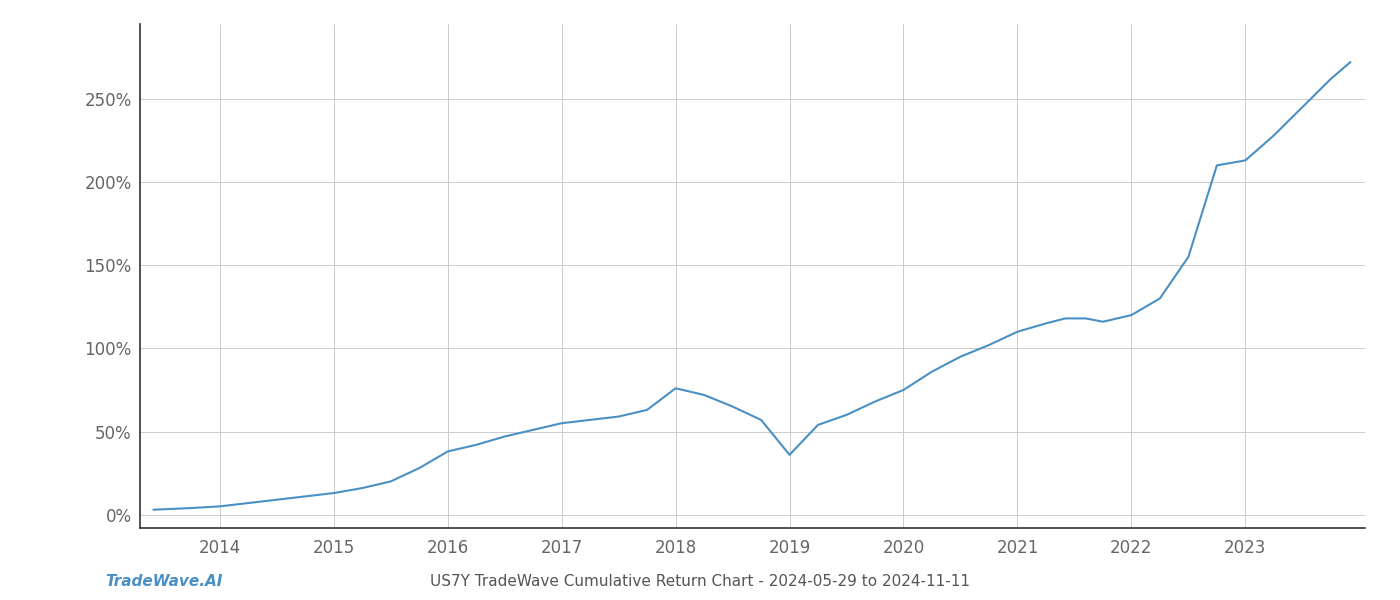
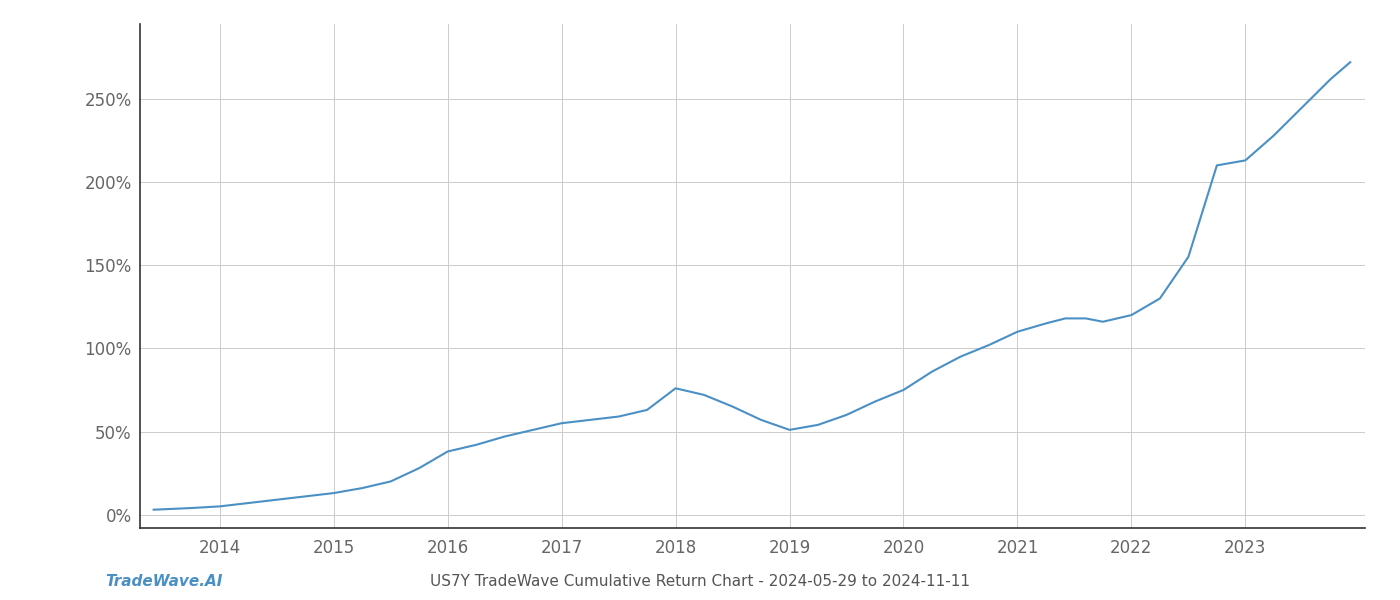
2019: 36% -> 51%
